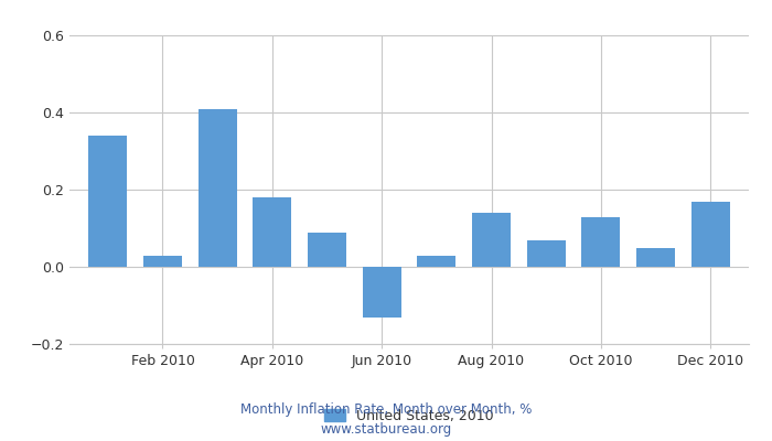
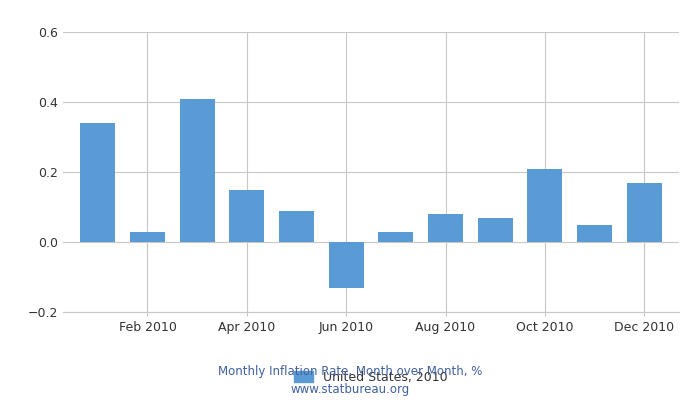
Apr 2010: 0.18 -> 0.15
Aug 2010: 0.14 -> 0.08
Oct 2010: 0.13 -> 0.21
